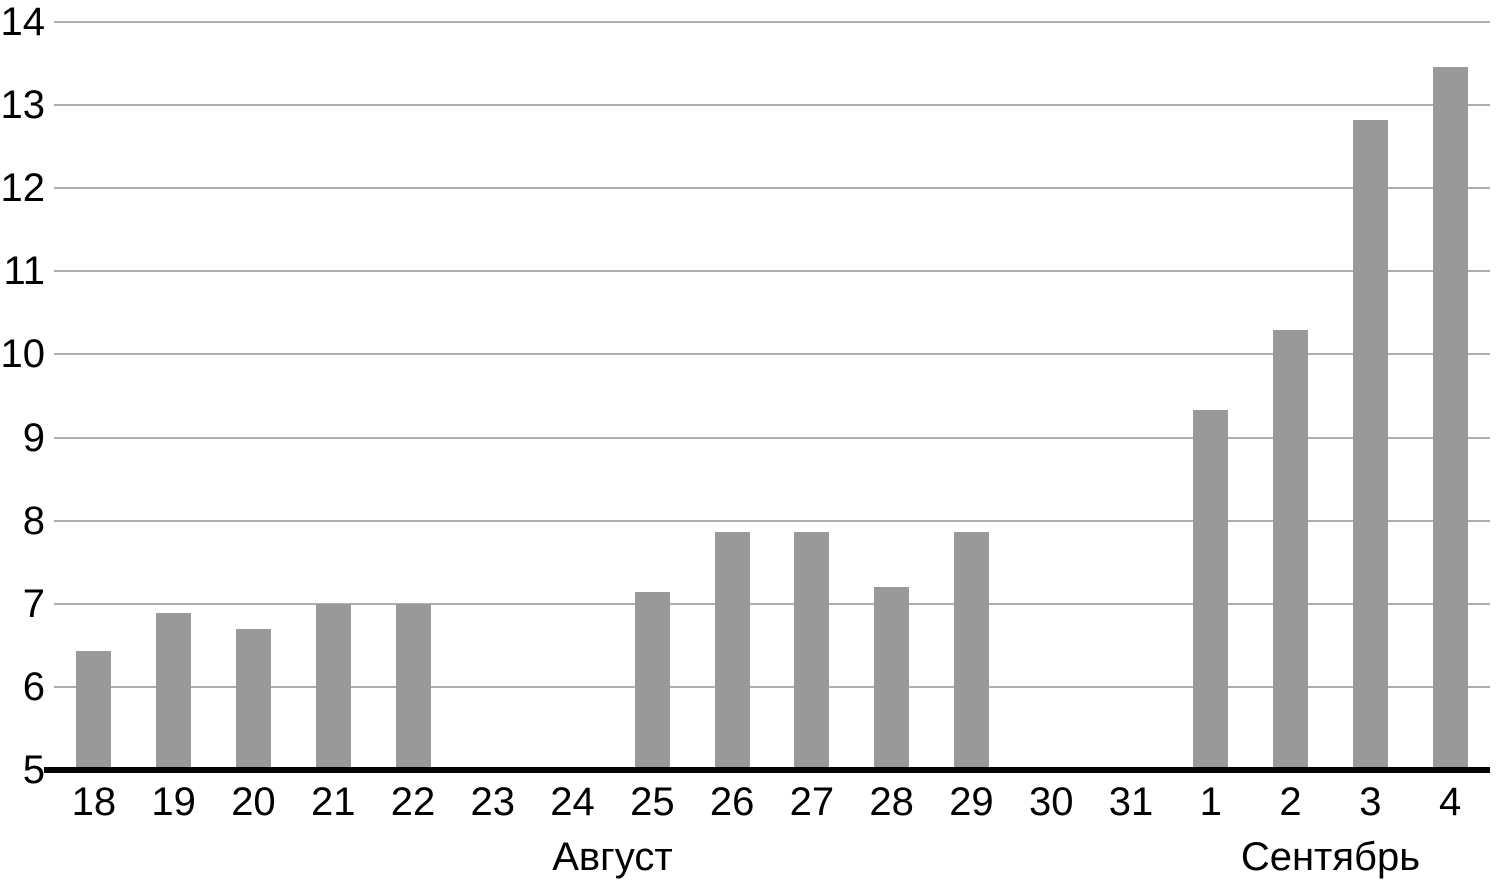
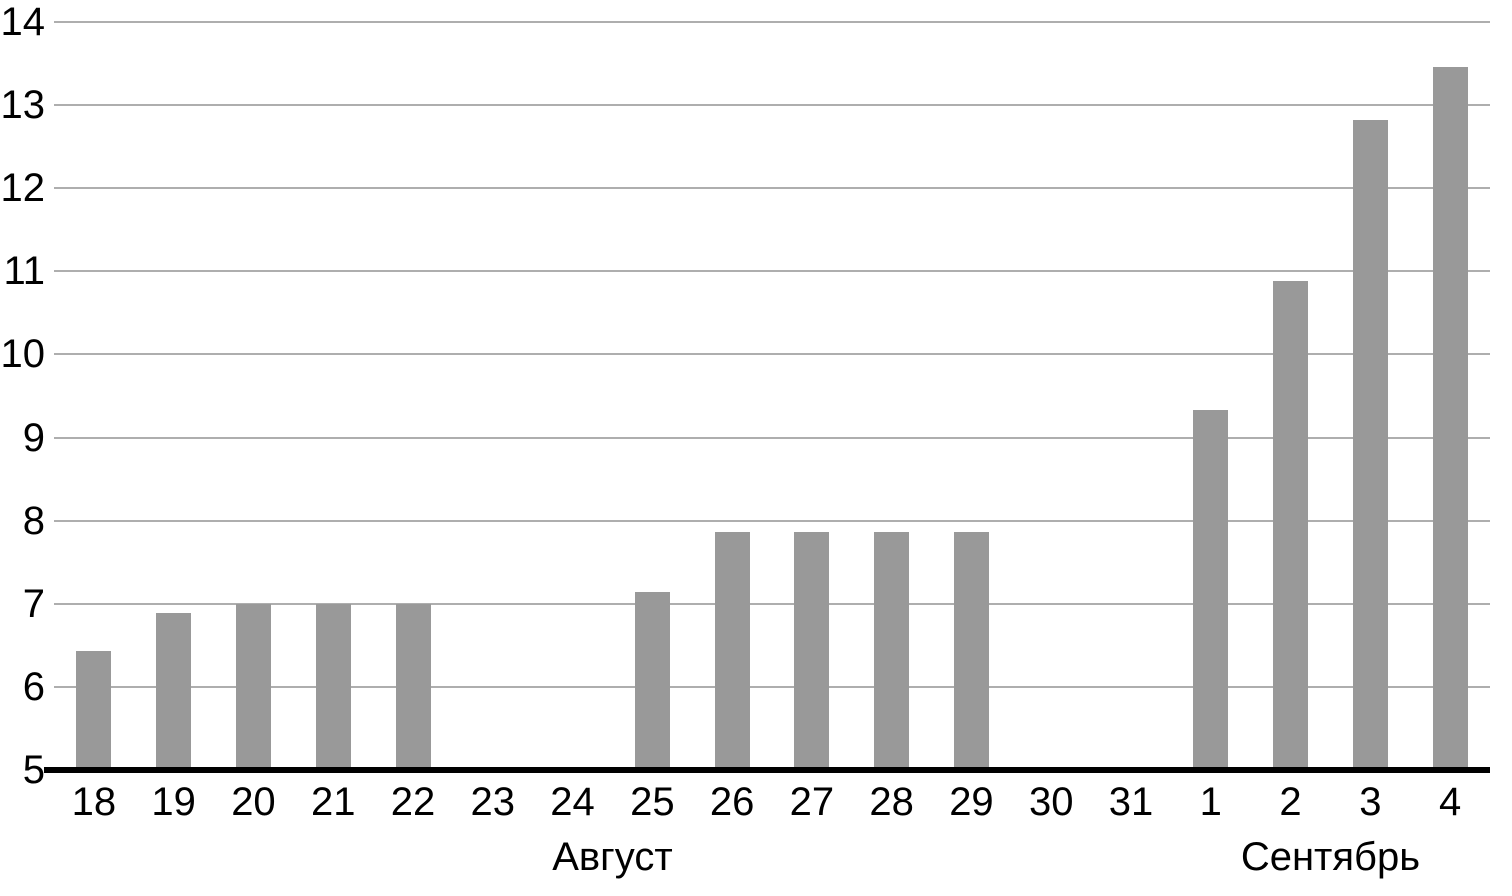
20: 6.7 -> 7.0
28: 7.2 -> 7.9
2: 10.3 -> 10.9
